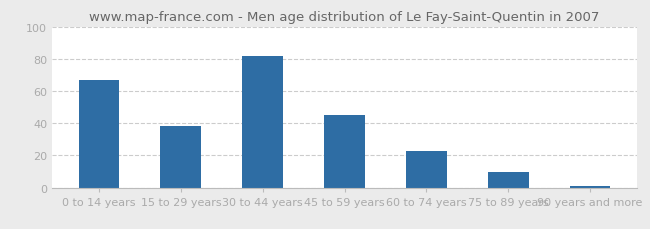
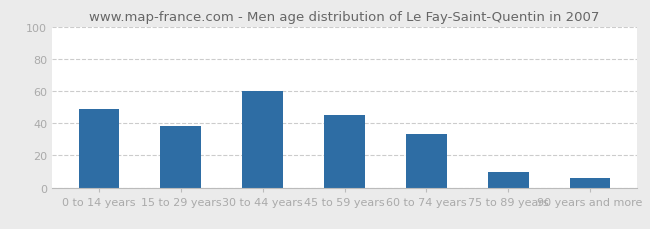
0 to 14 years: 67 -> 49
30 to 44 years: 82 -> 60
60 to 74 years: 23 -> 33
90 years and more: 1 -> 6
